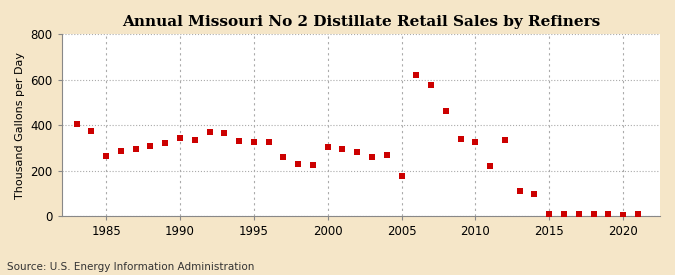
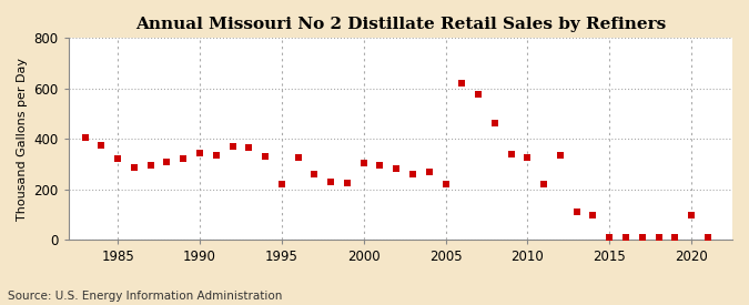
1985: 262 -> 320
1995: 325 -> 220
2005: 178 -> 220
2020: 5 -> 95
